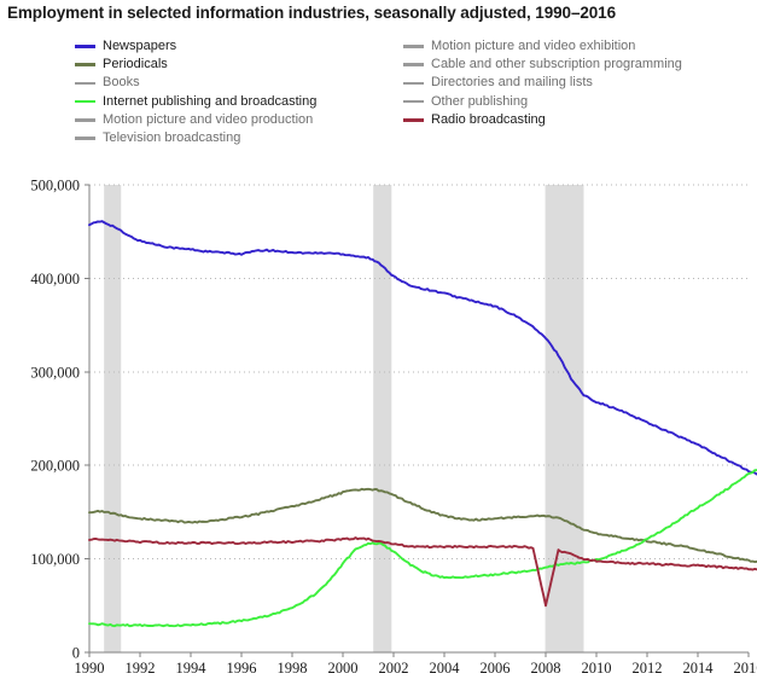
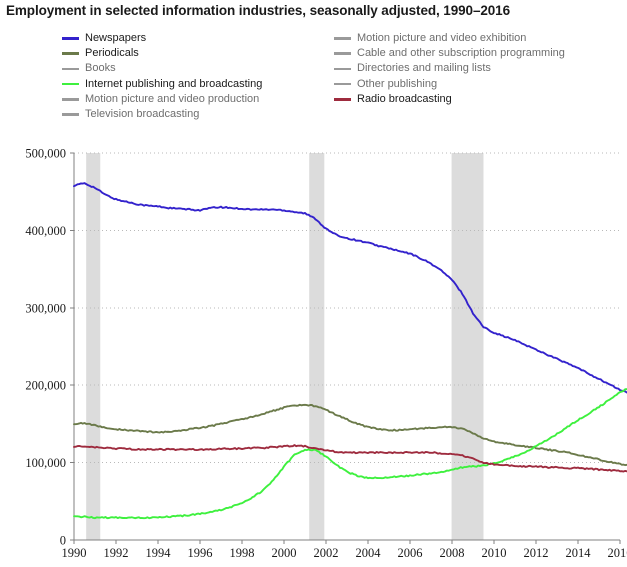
Radio broadcasting/2008: 50000 -> 110000
